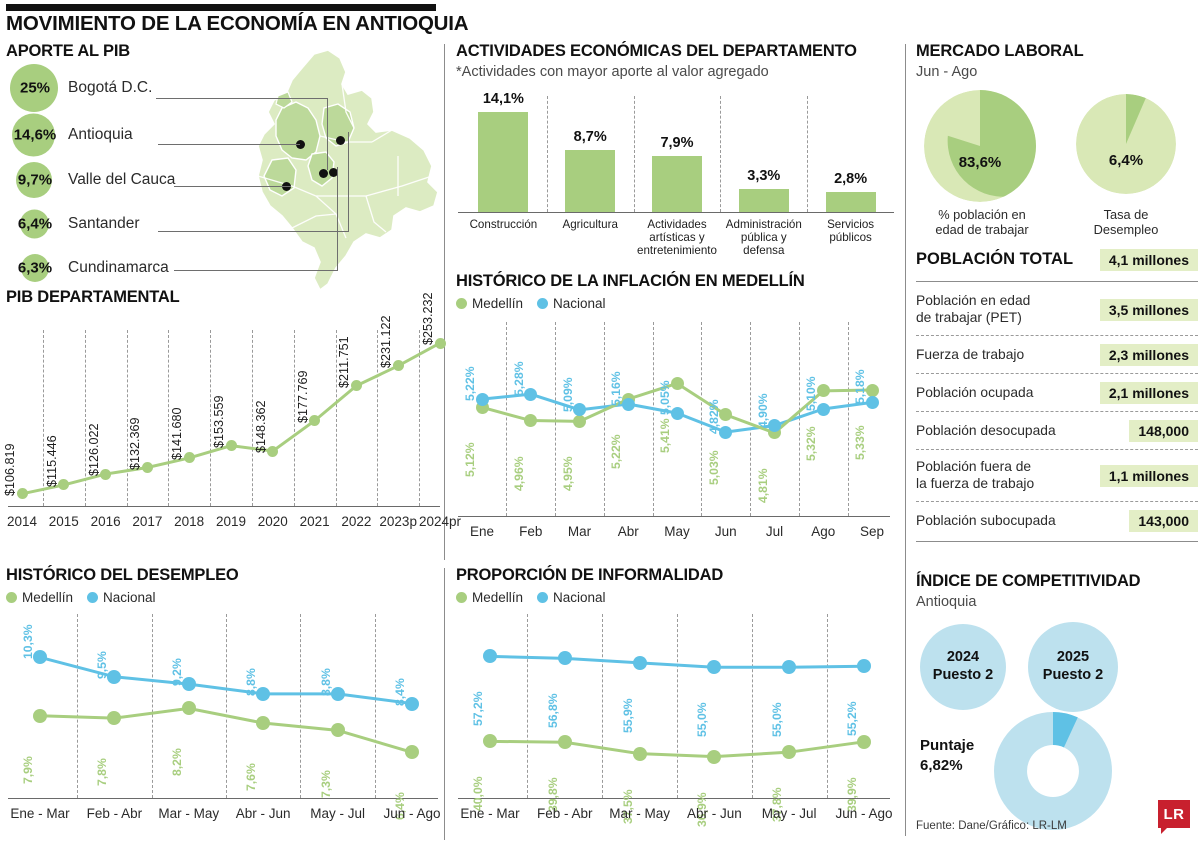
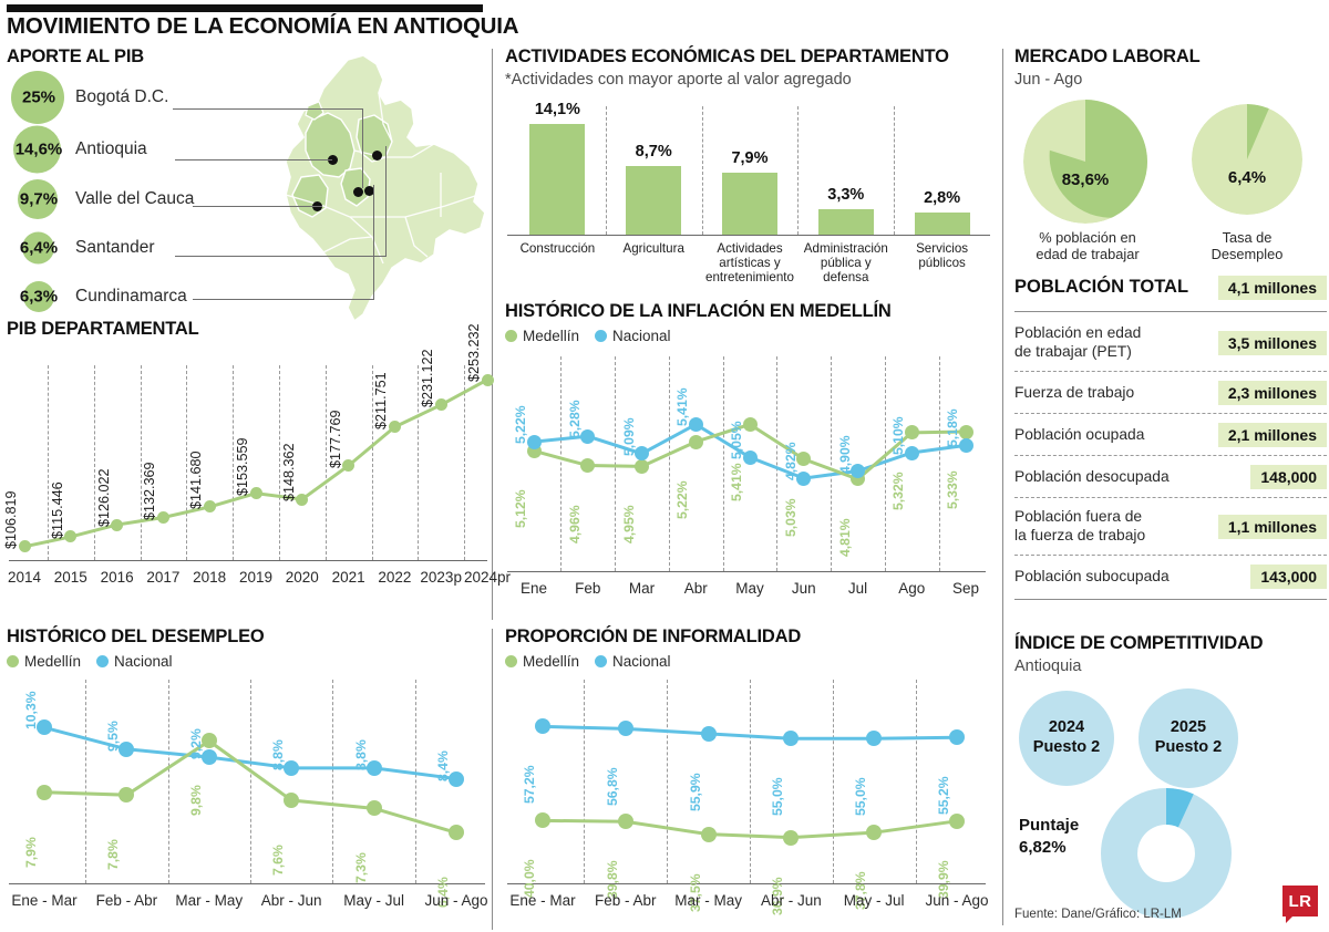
HISTÓRICO DE LA INFLACIÓN EN MEDELLÍN/Nacional/Abr: 5,16% -> 5,41%
HISTÓRICO DEL DESEMPLEO/Medellín/Mar - May: 8,2% -> 9,8%
